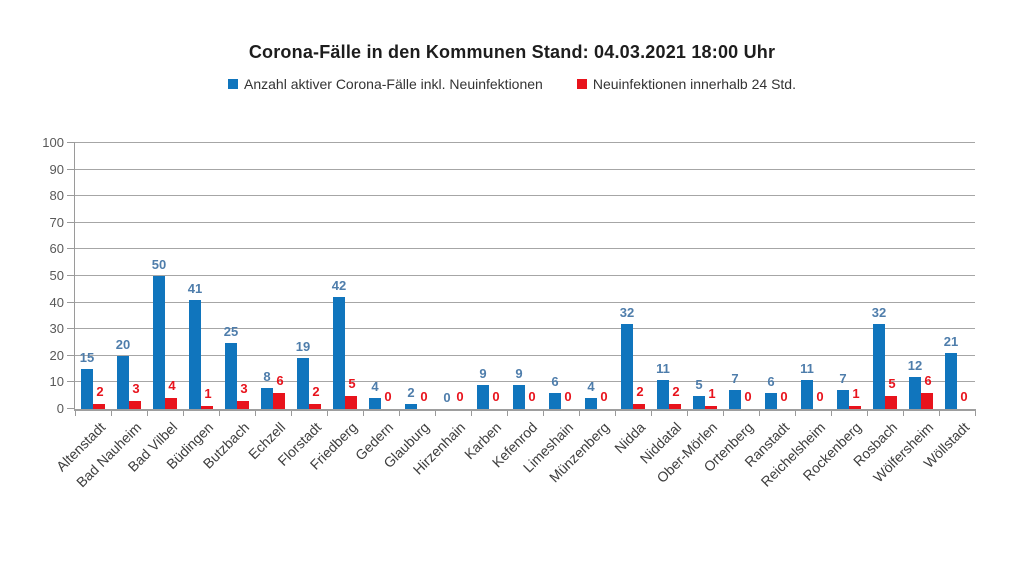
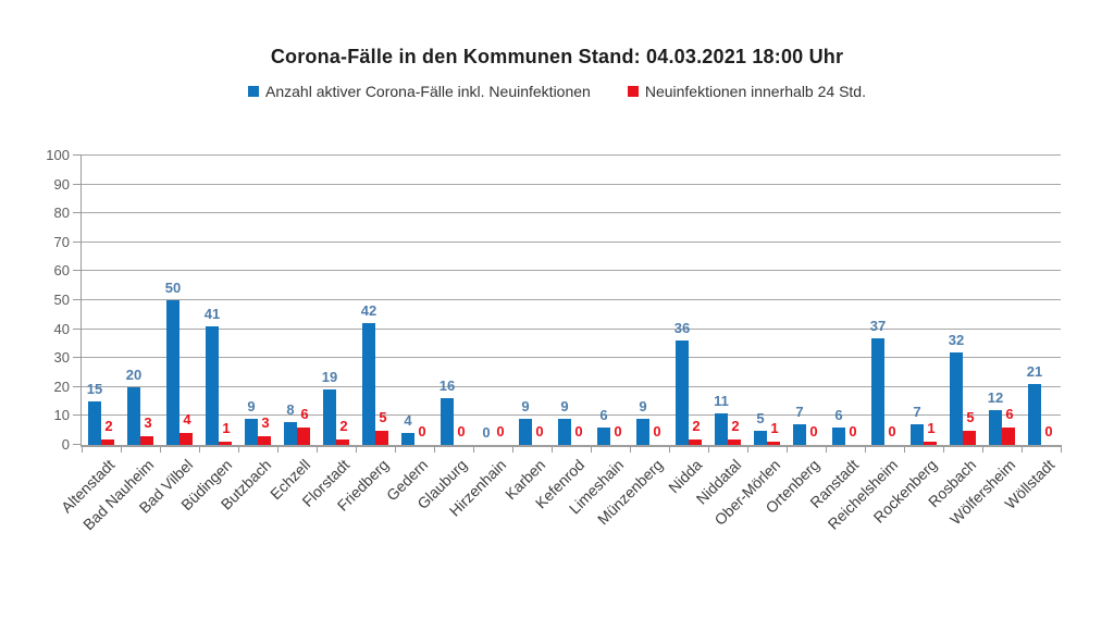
Anzahl aktiver Corona-Fälle inkl. Neuinfektionen/Butzbach: 25 -> 9
Anzahl aktiver Corona-Fälle inkl. Neuinfektionen/Glauburg: 2 -> 16
Anzahl aktiver Corona-Fälle inkl. Neuinfektionen/Münzenberg: 4 -> 9
Anzahl aktiver Corona-Fälle inkl. Neuinfektionen/Nidda: 32 -> 36
Anzahl aktiver Corona-Fälle inkl. Neuinfektionen/Reichelsheim: 11 -> 37
